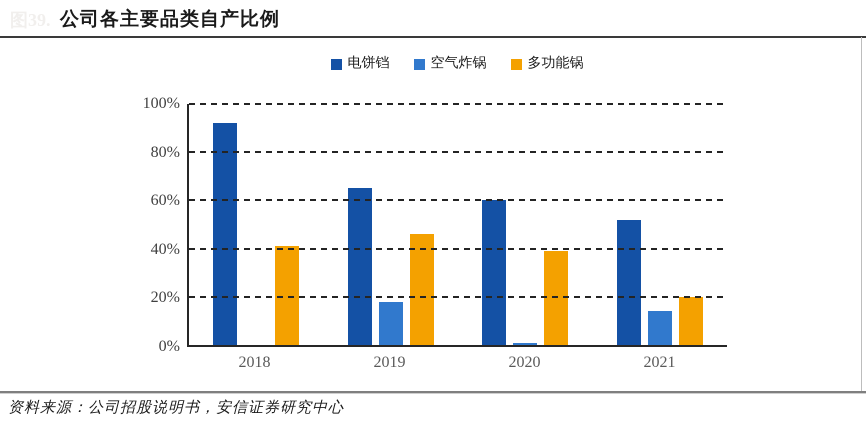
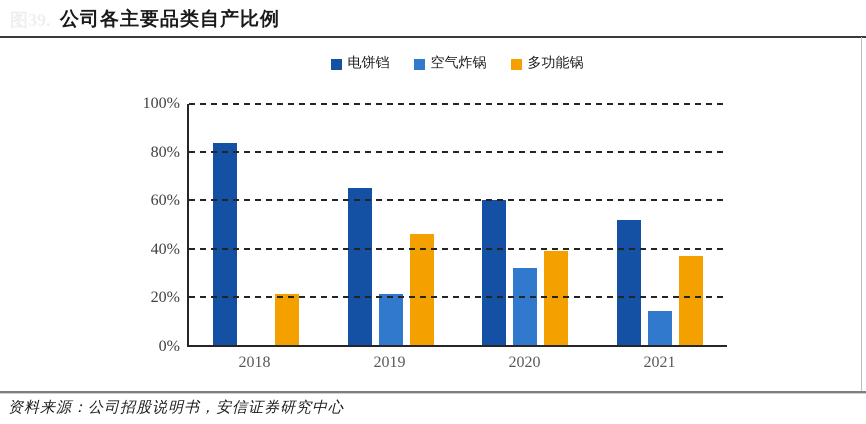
电饼铛/2018: 92% -> 84%
多功能锅/2018: 41% -> 21%
空气炸锅/2019: 18% -> 21%
空气炸锅/2020: 1% -> 32%
多功能锅/2021: 20% -> 37%
